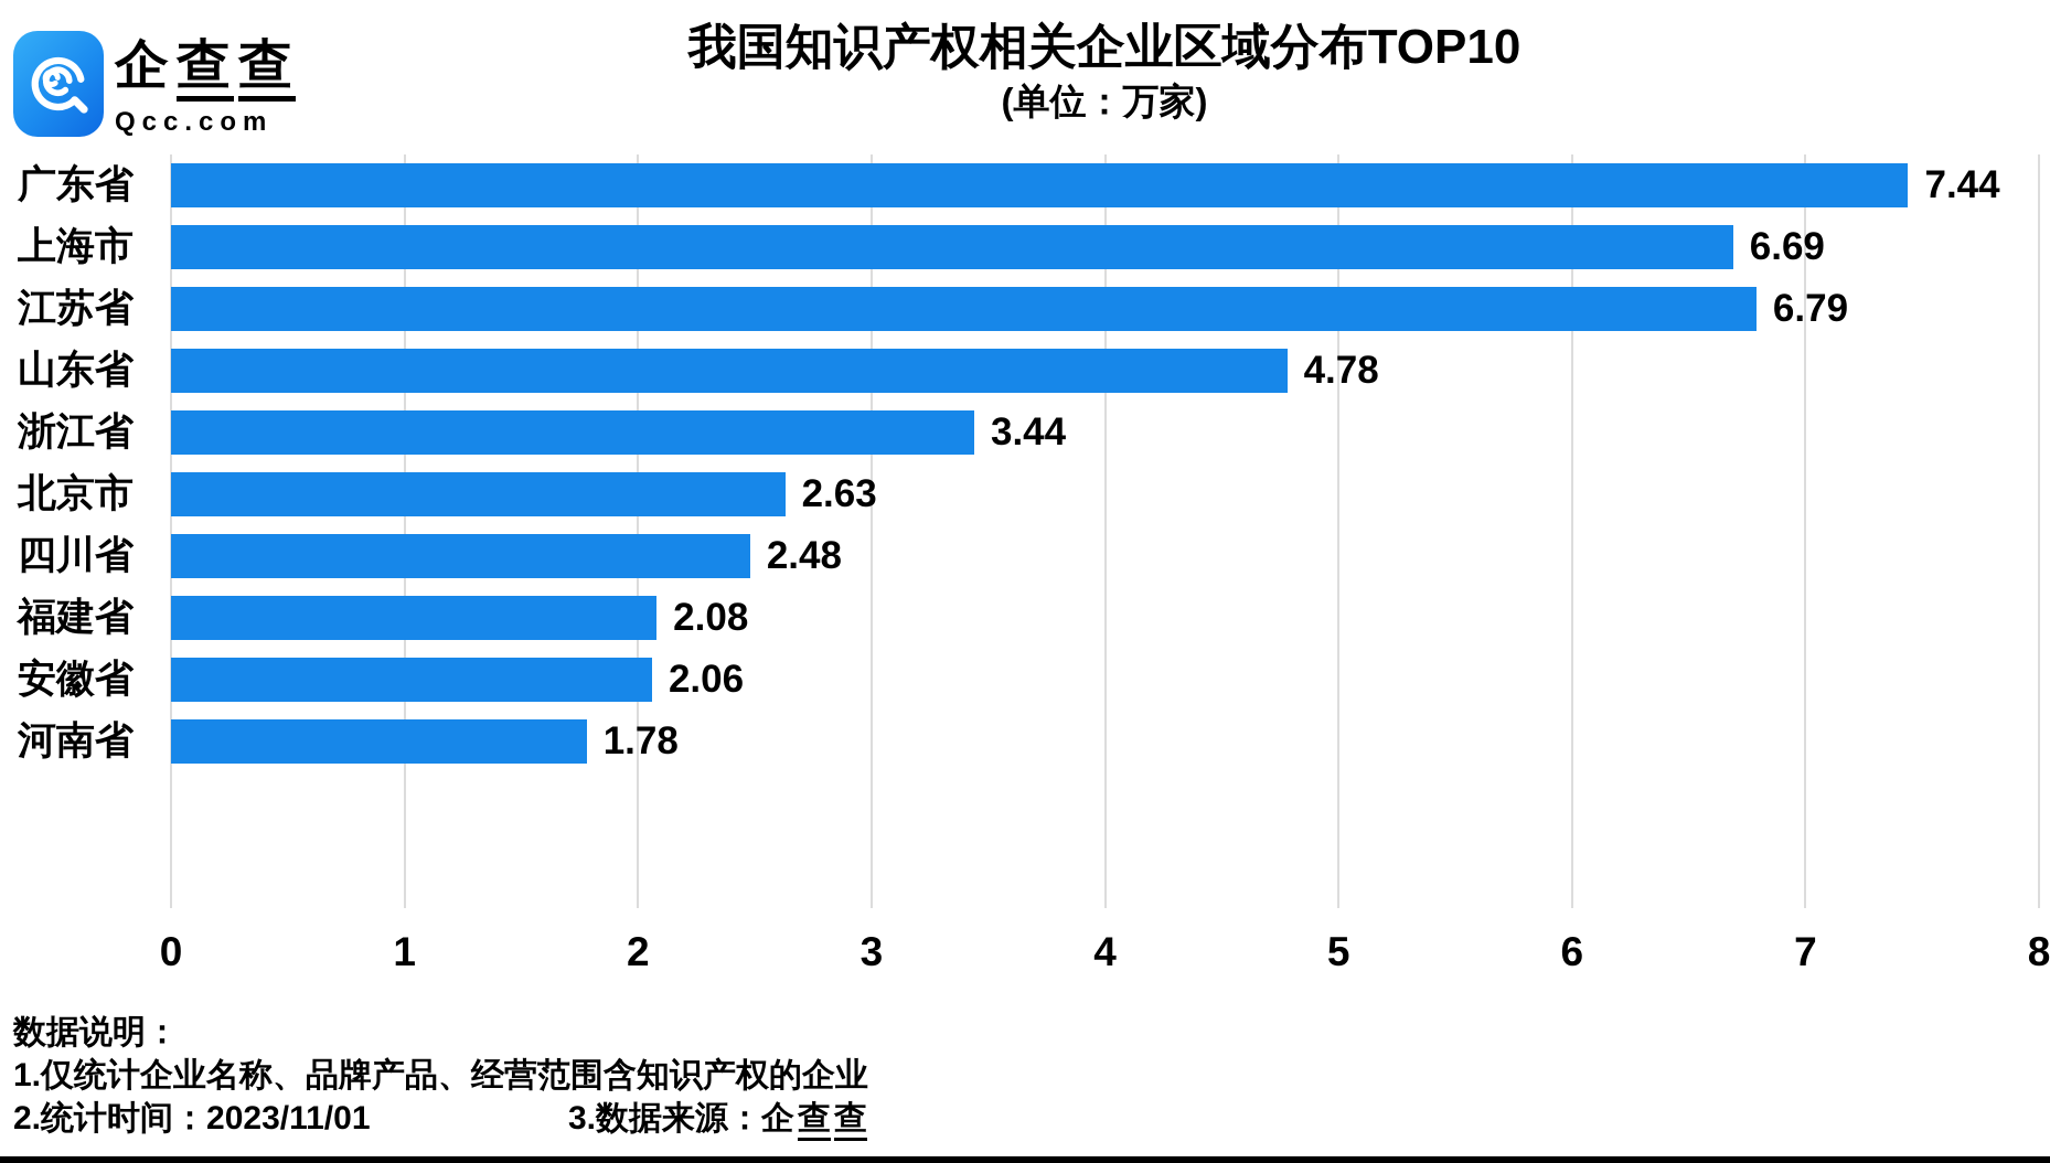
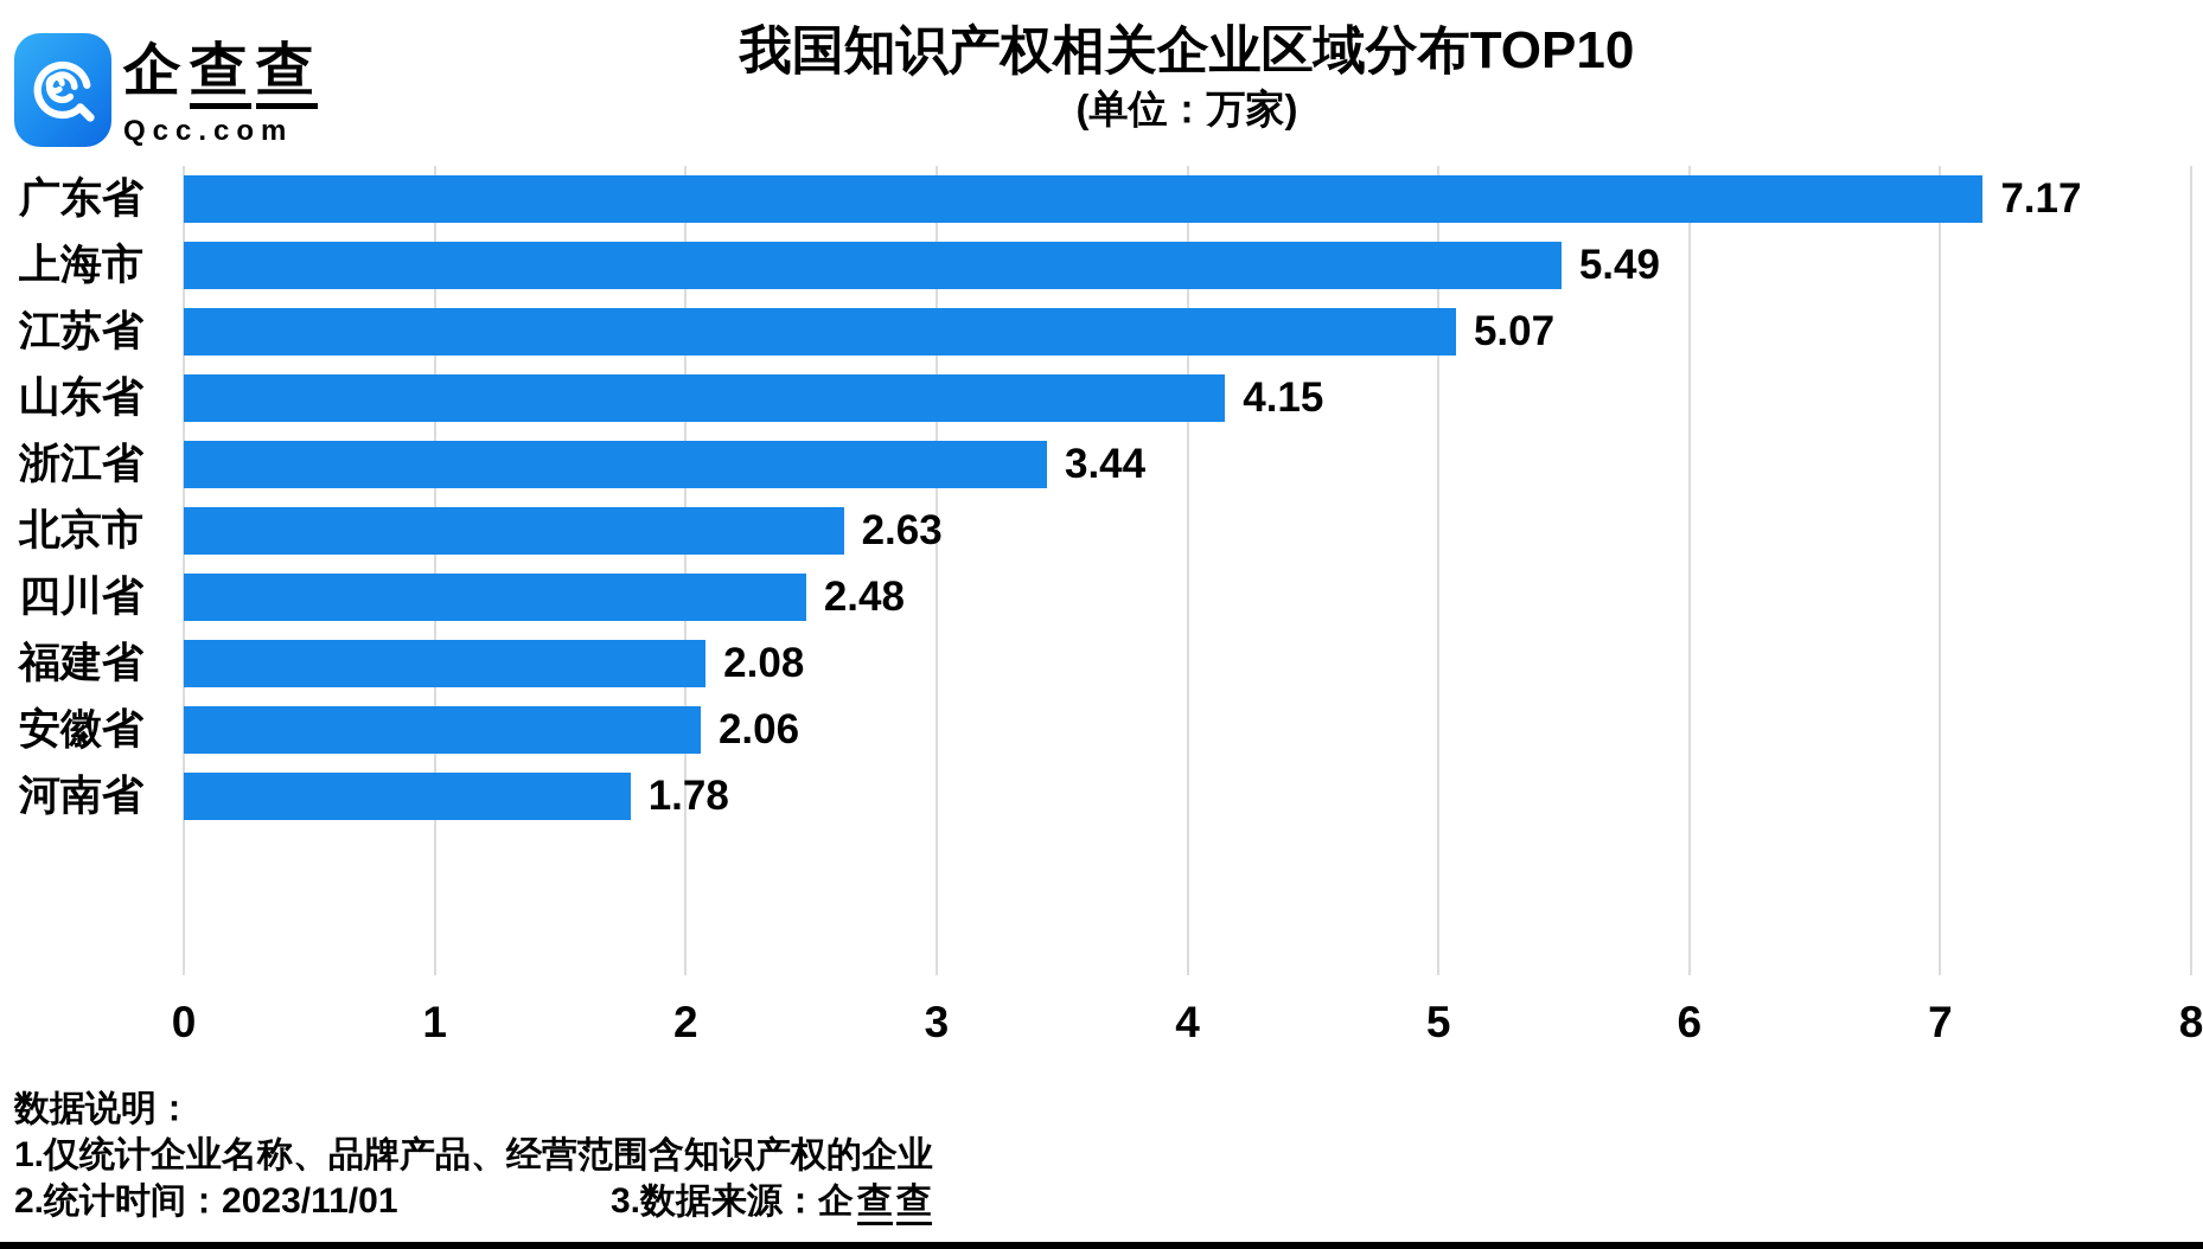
广东省: 7.44 -> 7.17
上海市: 6.69 -> 5.49
江苏省: 6.79 -> 5.07
山东省: 4.78 -> 4.15
